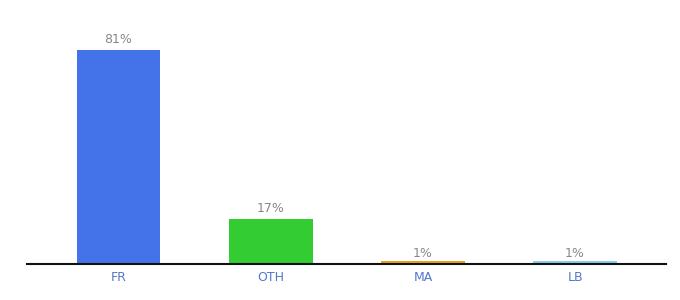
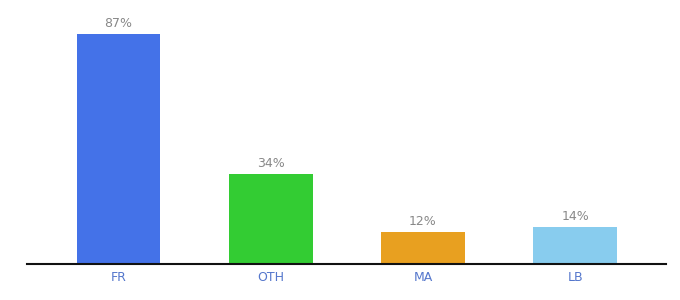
FR: 81% -> 87%
OTH: 17% -> 34%
MA: 1% -> 12%
LB: 1% -> 14%
